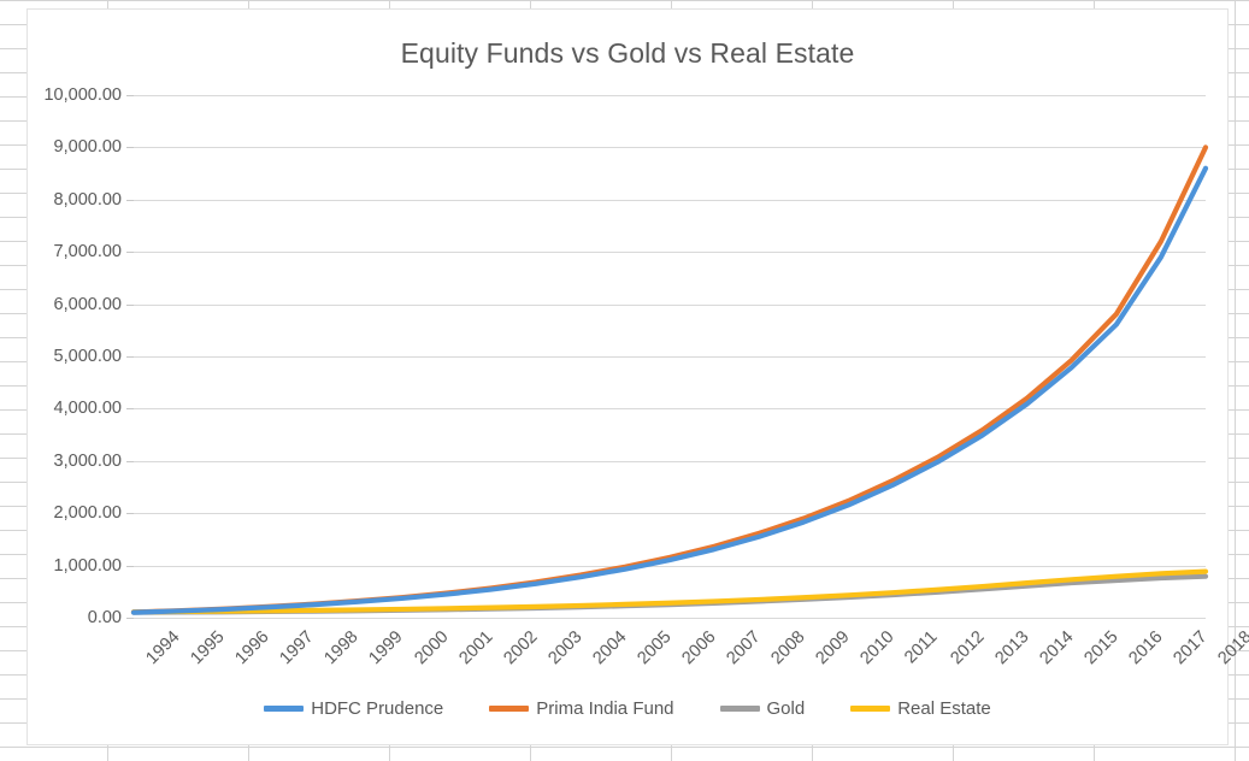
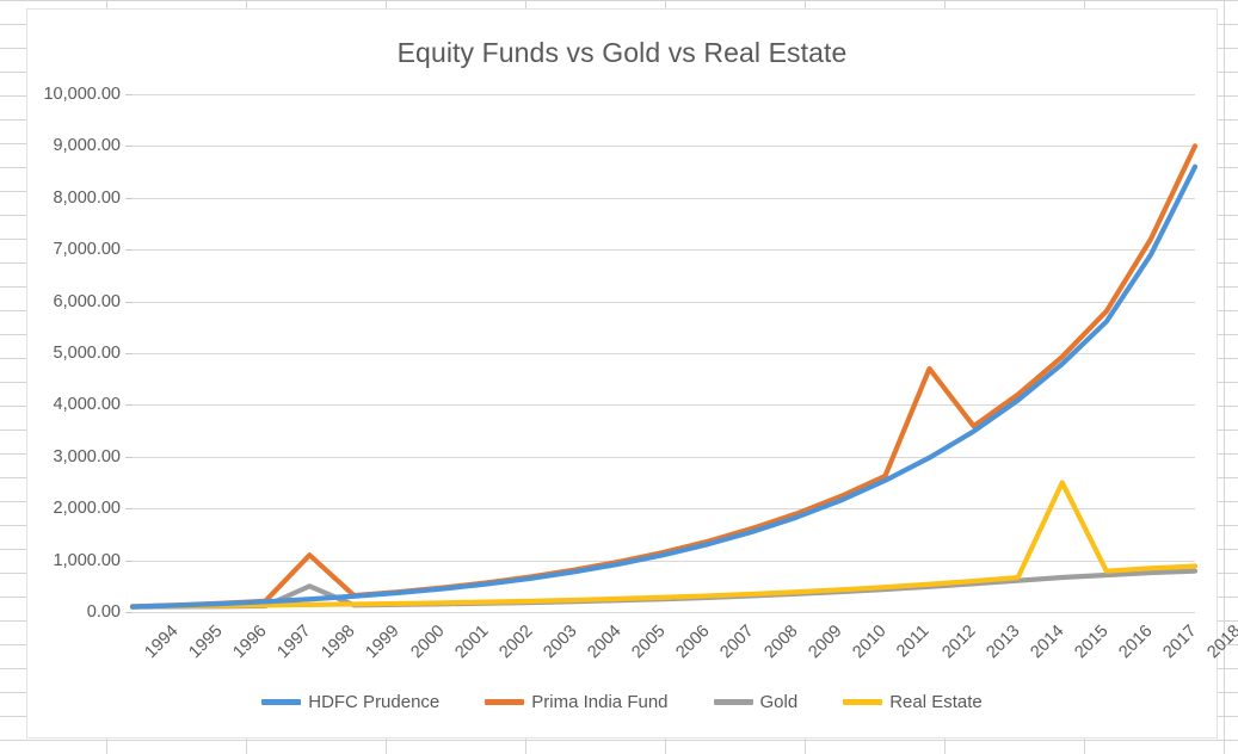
Prima India Fund/1998: 300 -> 1100
Gold/1998: 100 -> 500
Prima India Fund/2012: 3100 -> 4700
Real Estate/2015: 700 -> 2500
